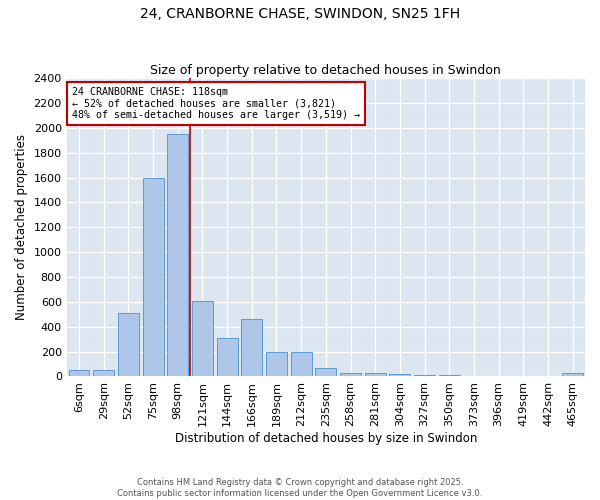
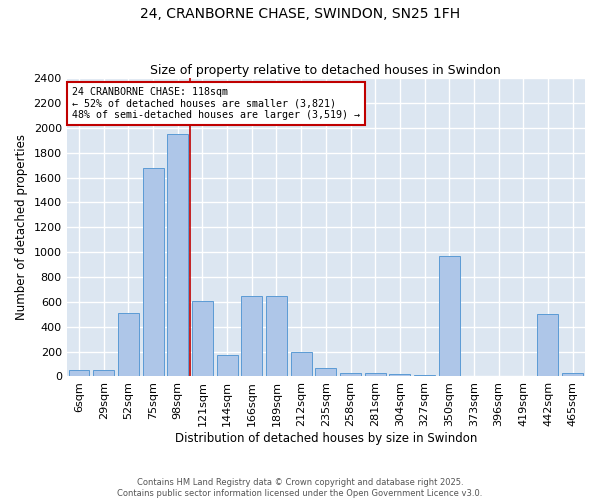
75sqm: 1600 -> 1680
144sqm: 310 -> 170
166sqm: 460 -> 650
189sqm: 200 -> 650
350sqm: 10 -> 970
442sqm: 0 -> 500
